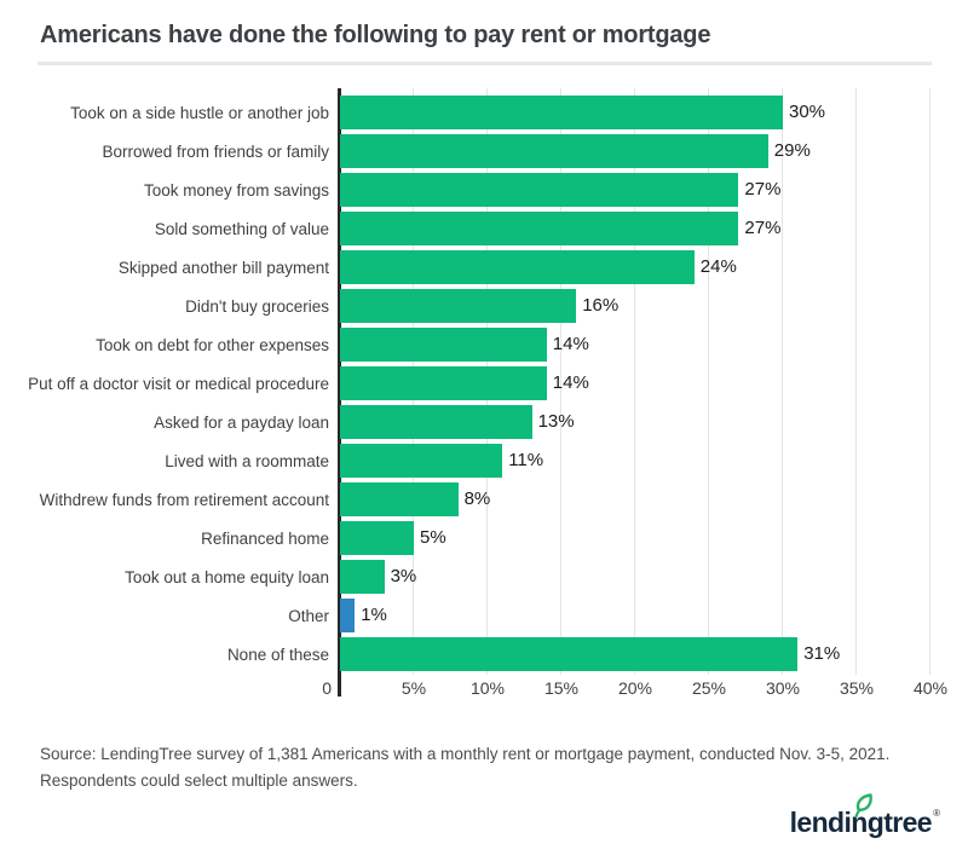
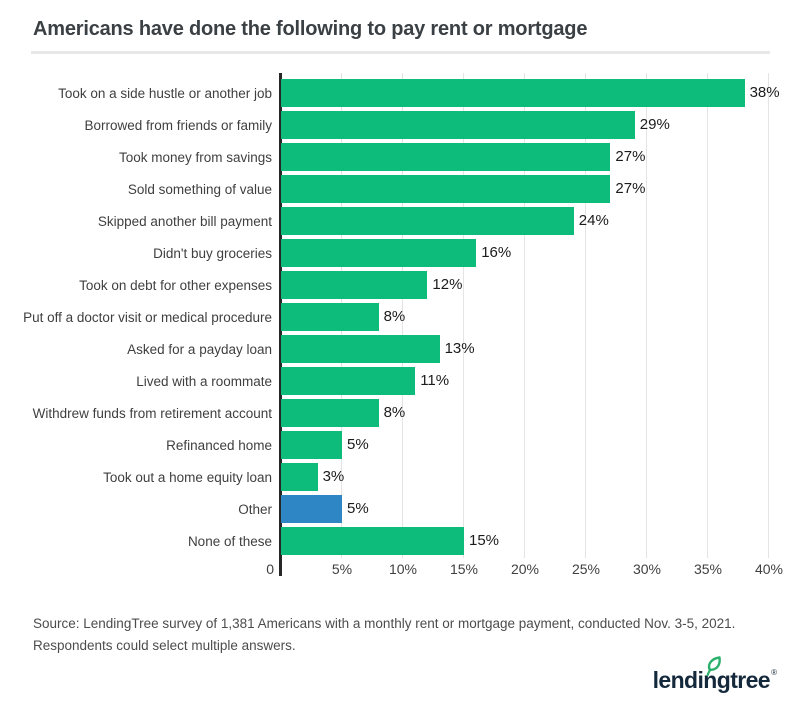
Took on a side hustle or another job: 30% -> 38%
Took on debt for other expenses: 14% -> 12%
Put off a doctor visit or medical procedure: 14% -> 8%
Other: 1% -> 5%
None of these: 31% -> 15%
